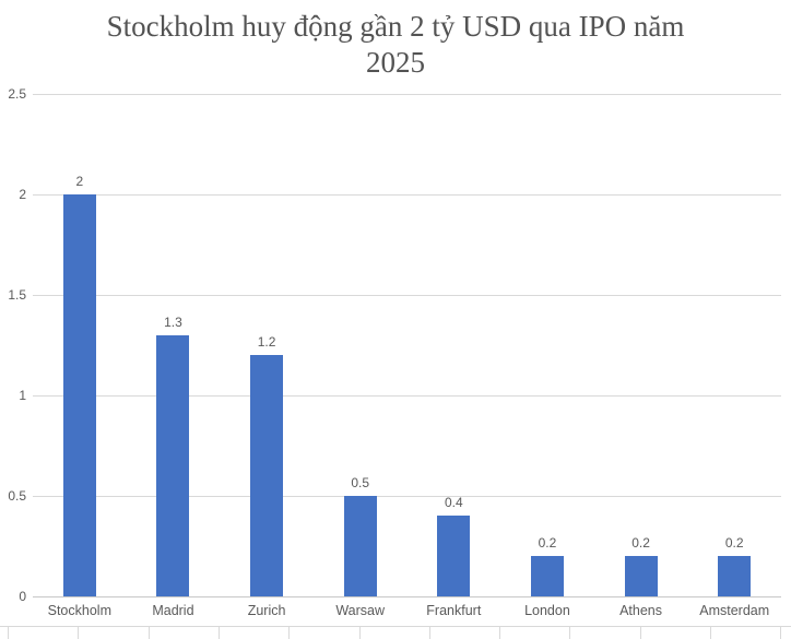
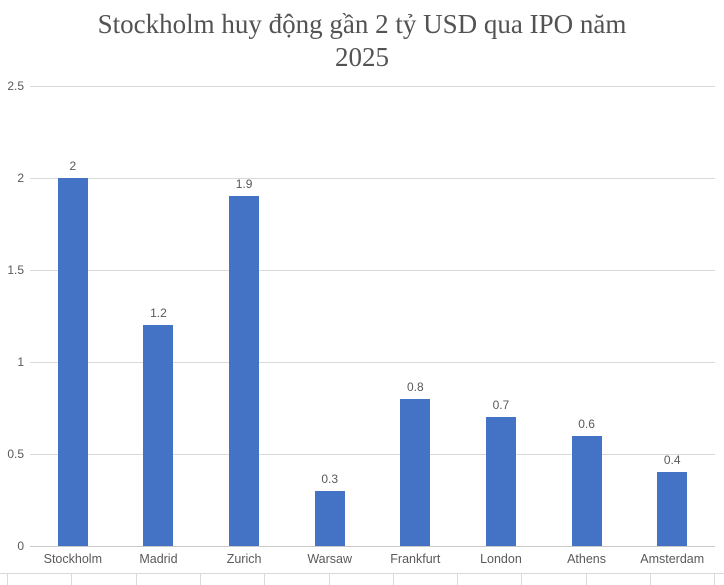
Madrid: 1.3 -> 1.2
Zurich: 1.2 -> 1.9
Warsaw: 0.5 -> 0.3
Frankfurt: 0.4 -> 0.8
London: 0.2 -> 0.7
Athens: 0.2 -> 0.6
Amsterdam: 0.2 -> 0.4
